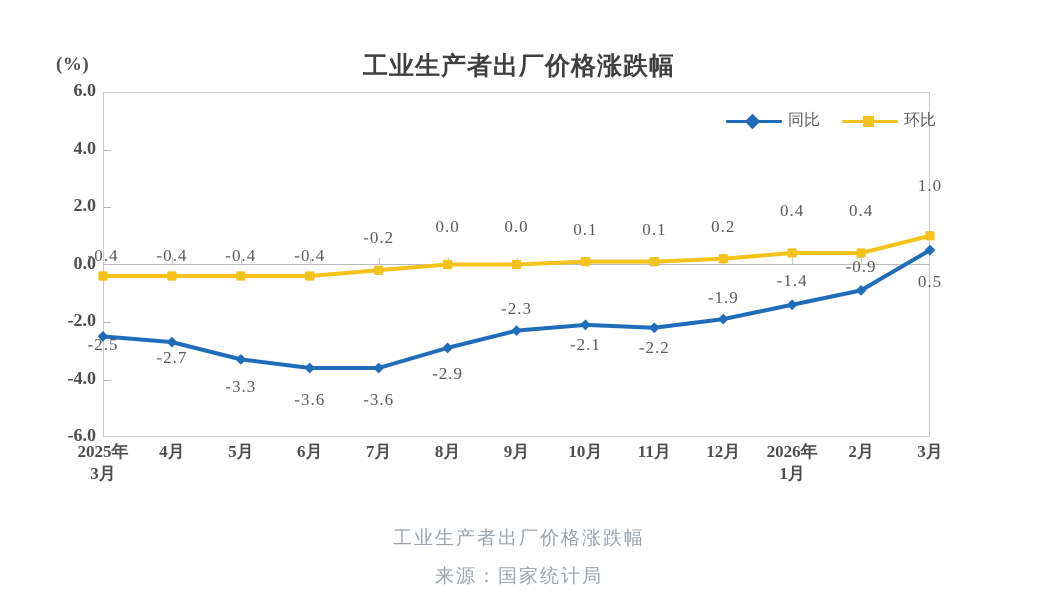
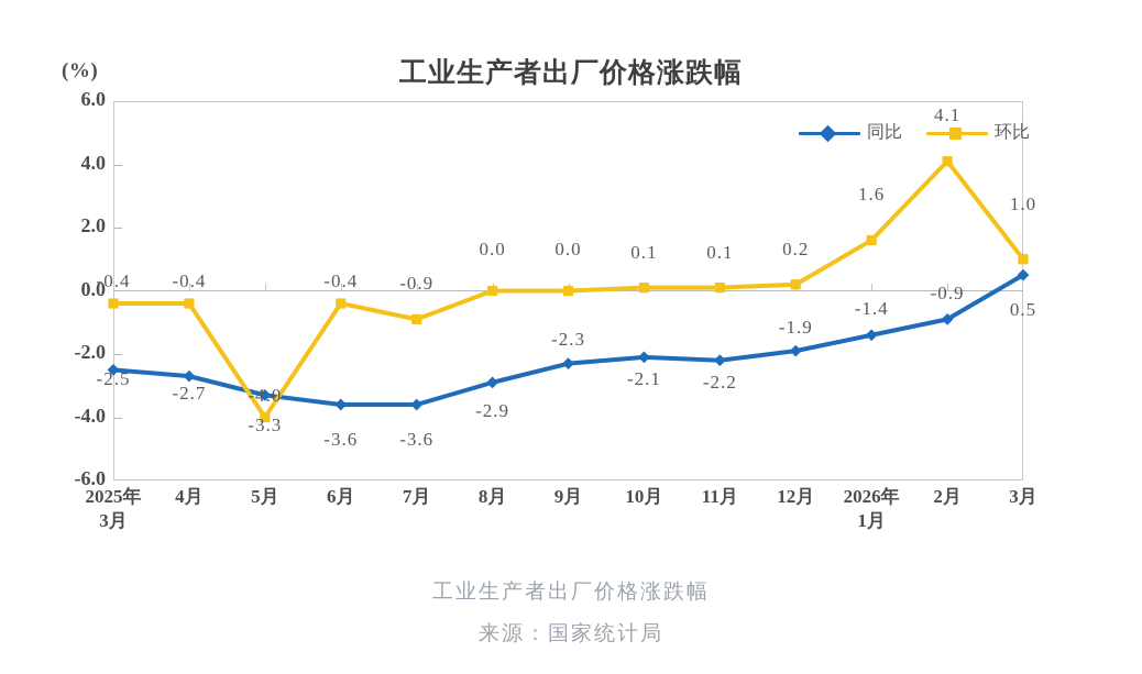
环比/5月: -0.4 -> -4.0
环比/7月: -0.2 -> -0.9
环比/2026年 1月: 0.4 -> 1.6
环比/2月: 0.4 -> 4.1
